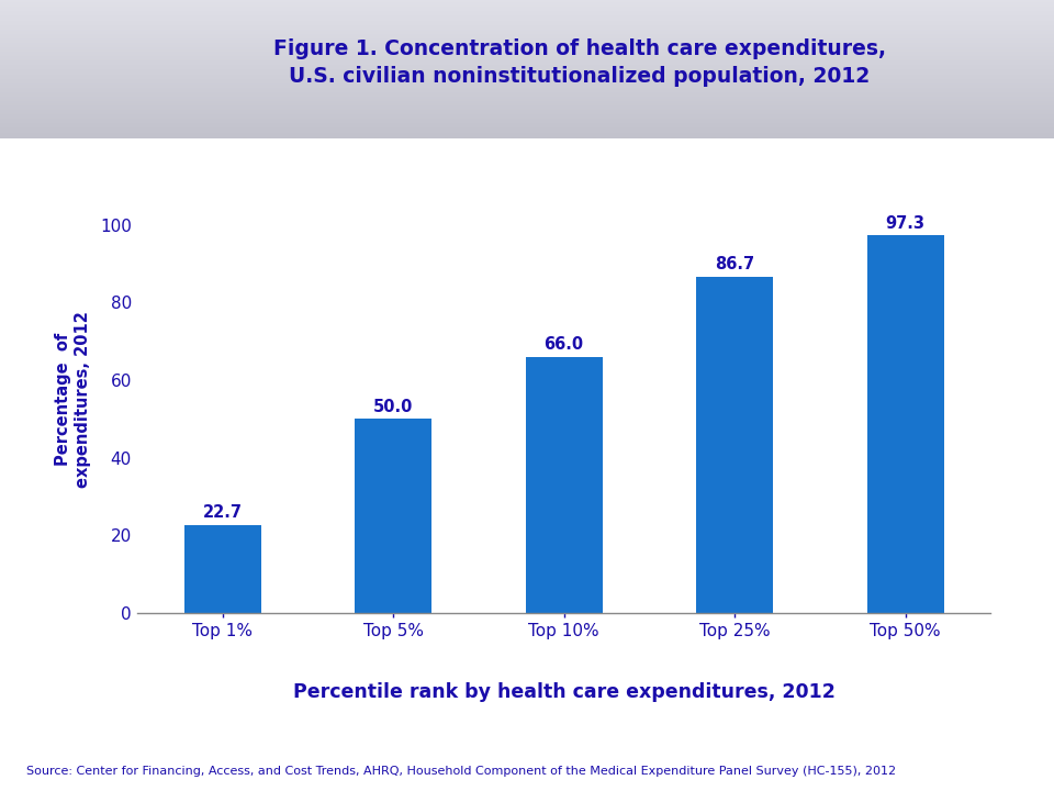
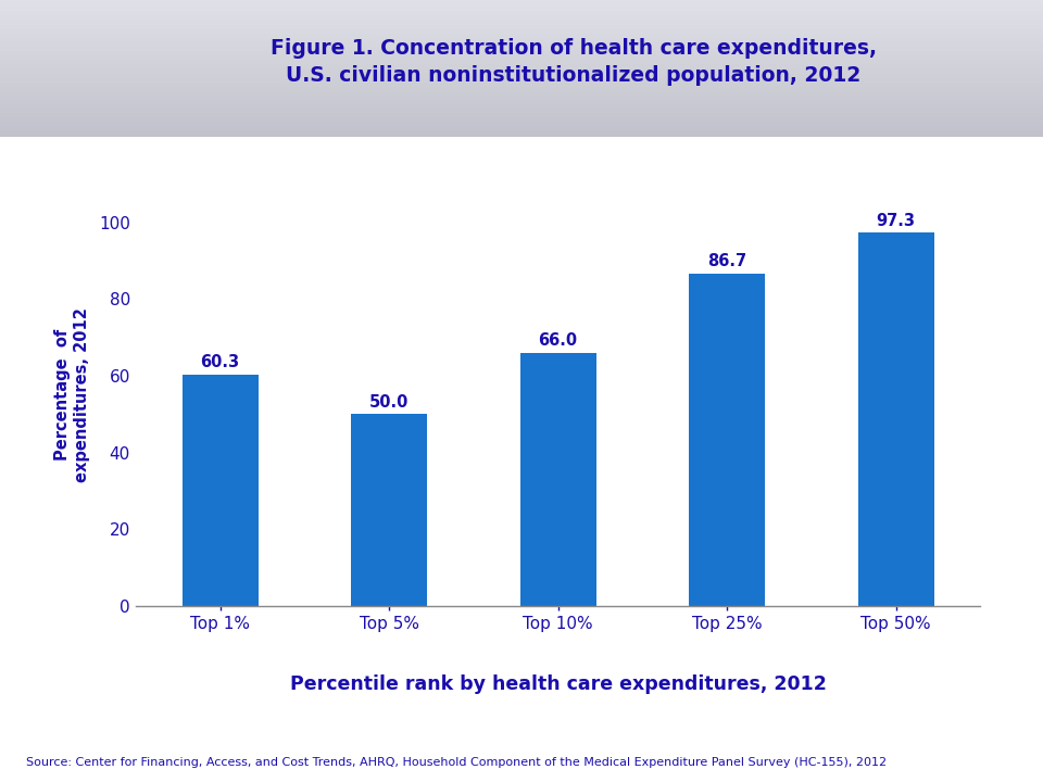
Top 1%: 22.7 -> 60.3
